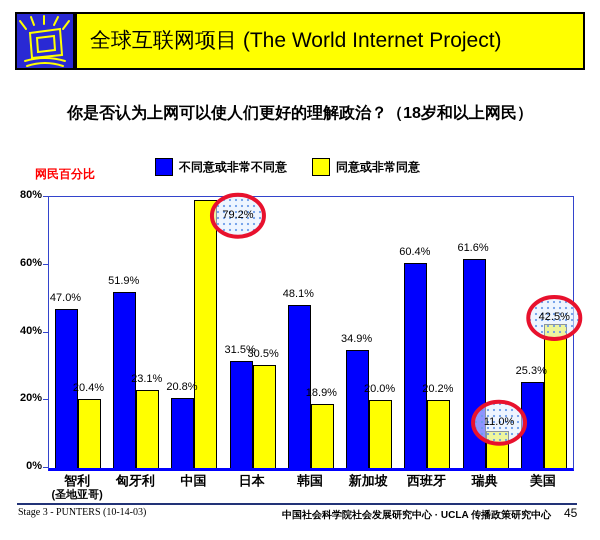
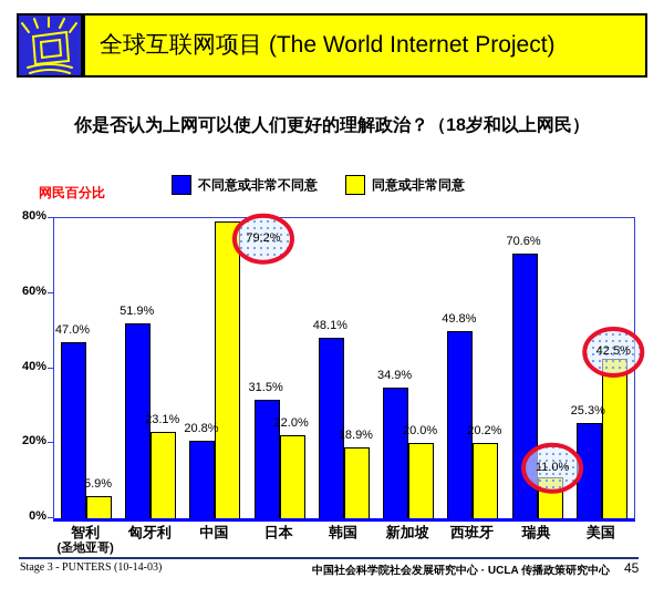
同意或非常同意/智利: 20.4% -> 5.9%
同意或非常同意/日本: 30.5% -> 22.0%
不同意或非常不同意/西班牙: 60.4% -> 49.8%
不同意或非常不同意/瑞典: 61.6% -> 70.6%
